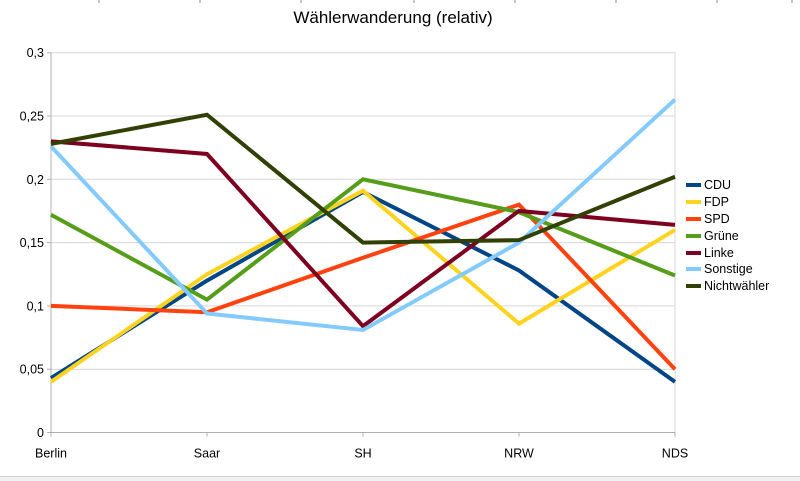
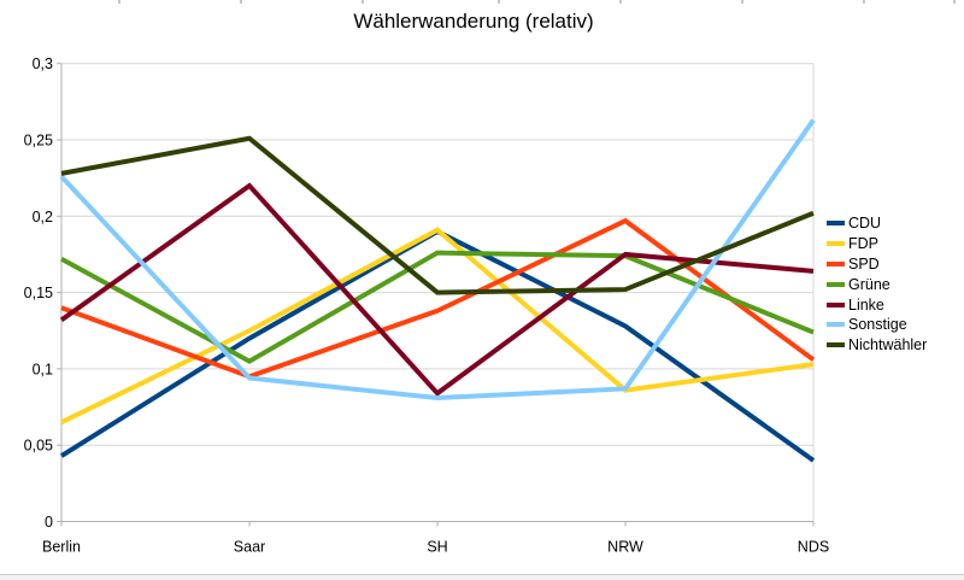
FDP/Berlin: 0,04 -> 0,07
SPD/Berlin: 0,10 -> 0,14
Linke/Berlin: 0,23 -> 0,13
Grüne/SH: 0,20 -> 0,18
SPD/NRW: 0,18 -> 0,20
Sonstige/NRW: 0,15 -> 0,09
FDP/NDS: 0,16 -> 0,10
SPD/NDS: 0,05 -> 0,11
